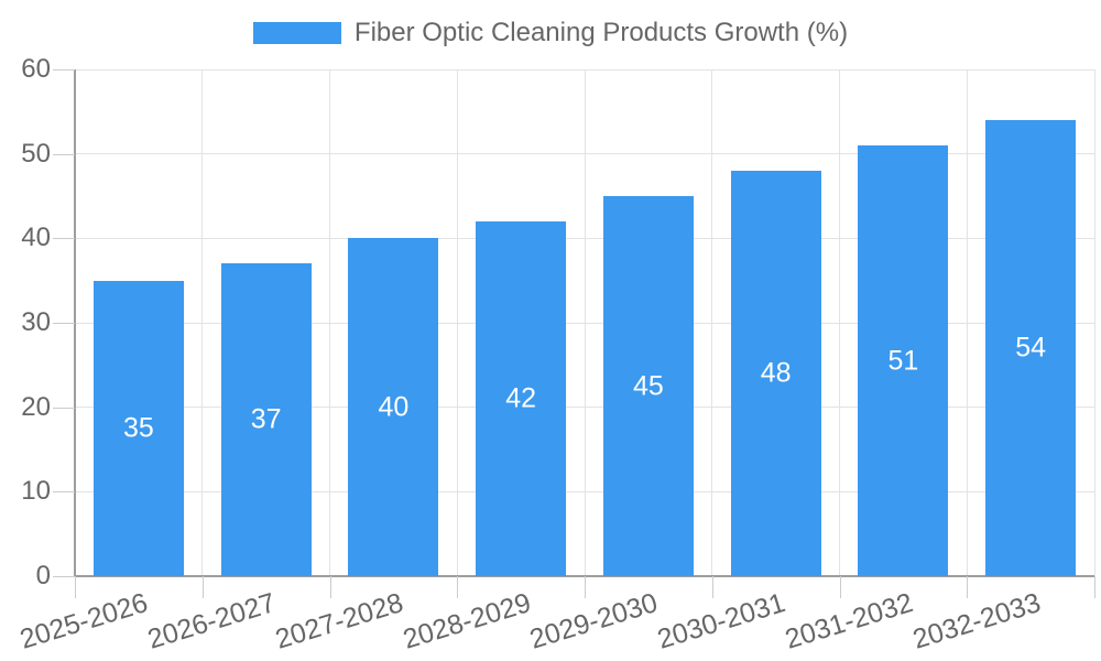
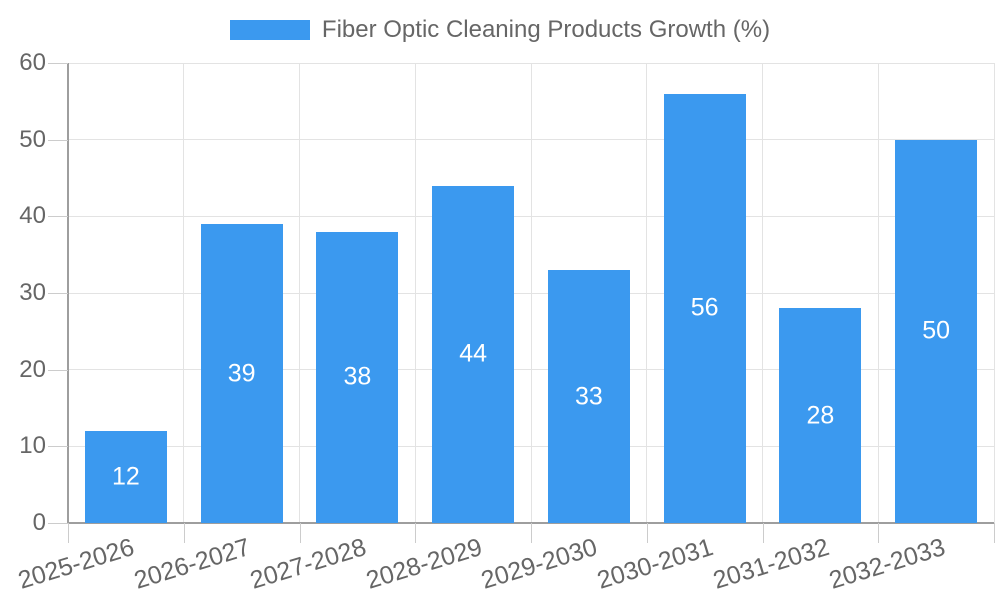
2025-2026: 35 -> 12
2026-2027: 37 -> 39
2027-2028: 40 -> 38
2028-2029: 42 -> 44
2029-2030: 45 -> 33
2030-2031: 48 -> 56
2031-2032: 51 -> 28
2032-2033: 54 -> 50
